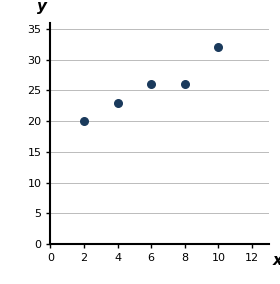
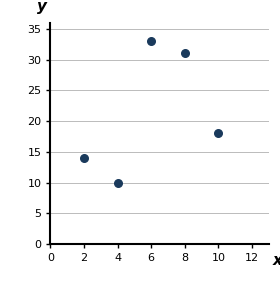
2: 20 -> 14
4: 23 -> 10
6: 26 -> 33
8: 26 -> 31
10: 32 -> 18
